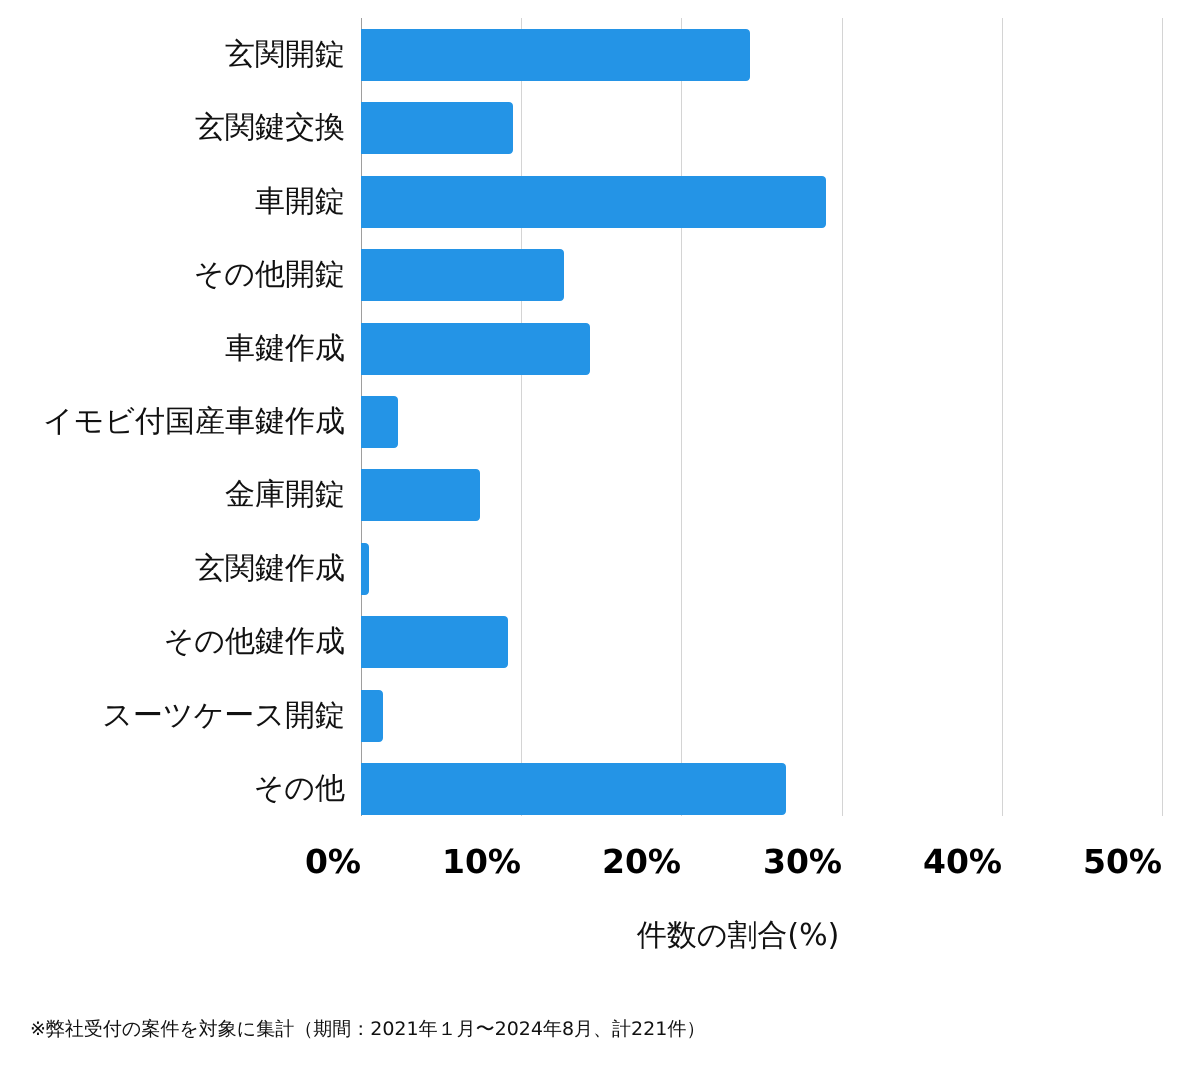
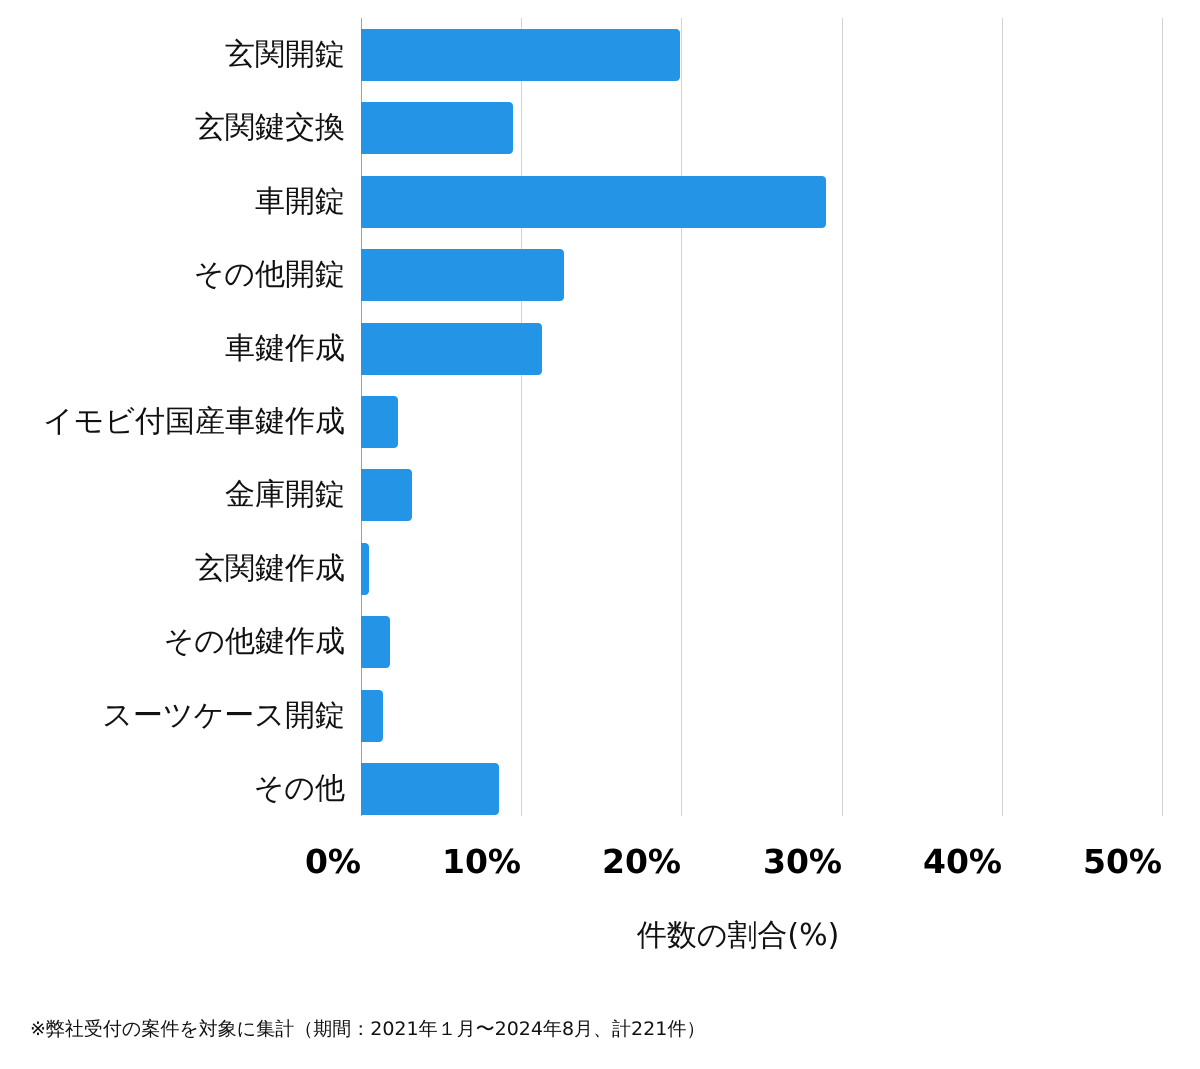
玄関開錠: 24.3% -> 19.9%
車鍵作成: 14.3% -> 11.3%
金庫開錠: 7.4% -> 3.2%
その他鍵作成: 9.2% -> 1.8%
その他: 26.5% -> 8.6%
